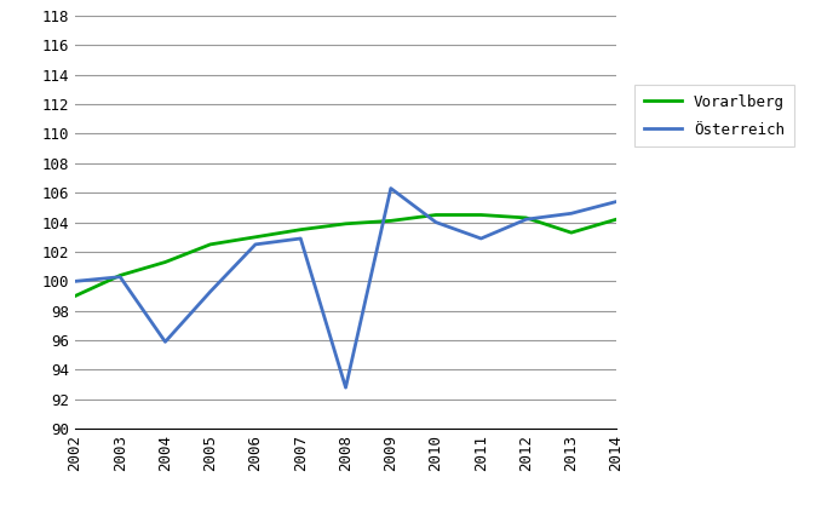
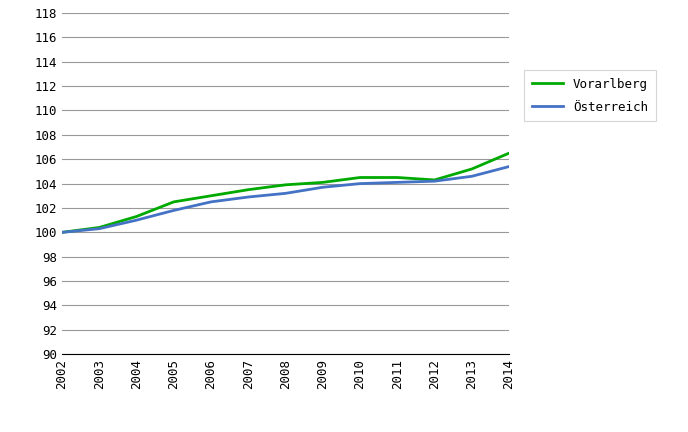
Vorarlberg/2002: 99.0 -> 100.0
Österreich/2004: 95.9 -> 101.0
Österreich/2005: 99.3 -> 101.8
Österreich/2008: 92.8 -> 103.2
Österreich/2009: 106.3 -> 103.7
Österreich/2011: 102.9 -> 104.1
Vorarlberg/2013: 103.3 -> 105.2
Vorarlberg/2014: 104.2 -> 106.5
